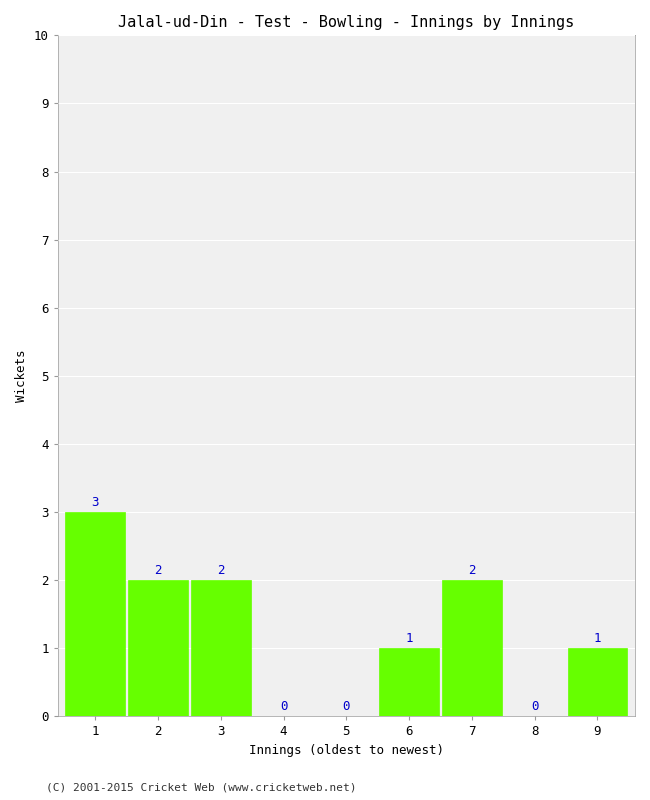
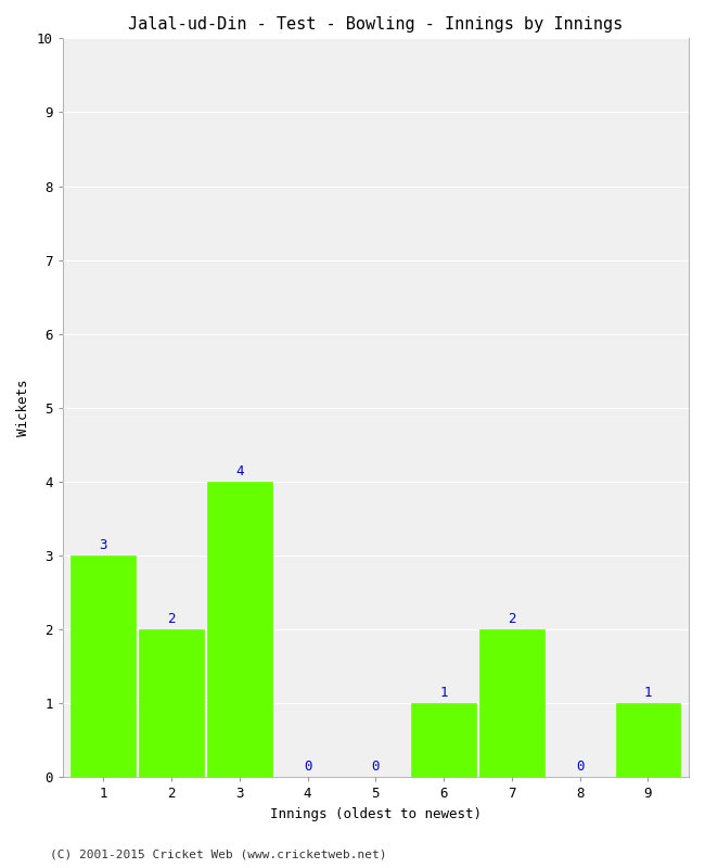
3: 2 -> 4
